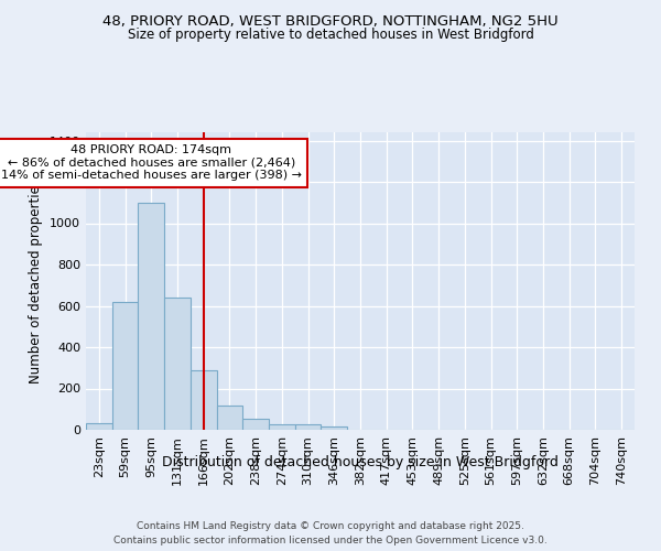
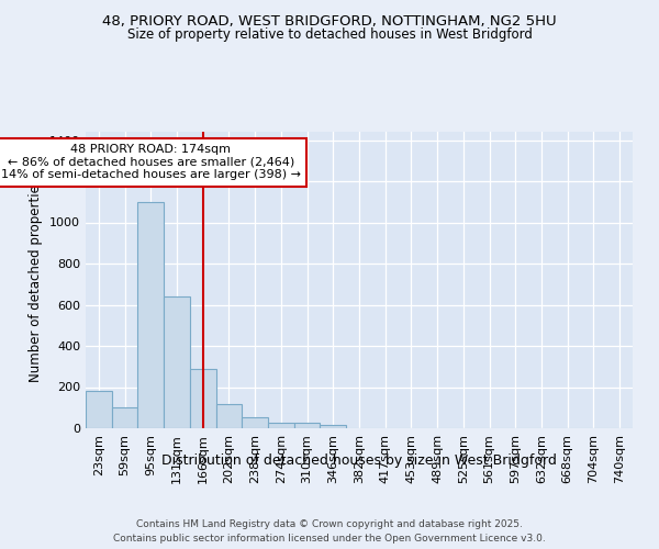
23sqm: 30 -> 180
59sqm: 620 -> 100
